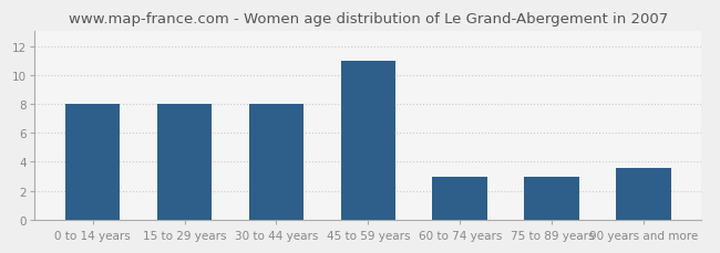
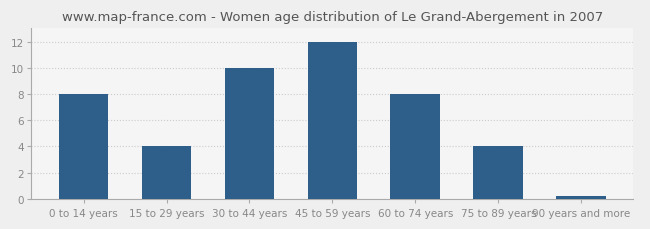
15 to 29 years: 8.0 -> 4.0
30 to 44 years: 8.0 -> 10.0
45 to 59 years: 11.0 -> 12.0
60 to 74 years: 3.0 -> 8.0
75 to 89 years: 3.0 -> 4.0
90 years and more: 3.6 -> 0.2
